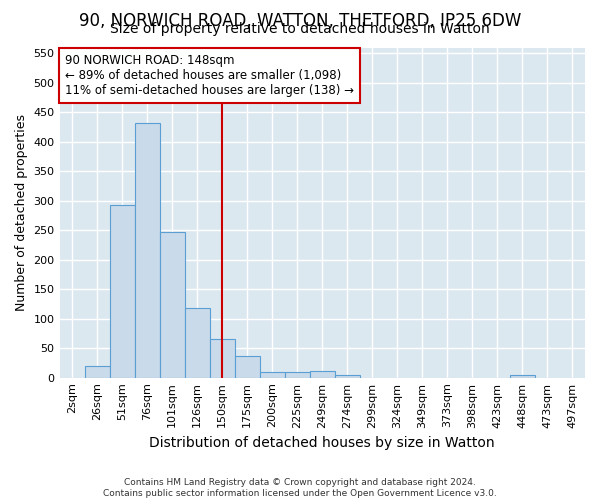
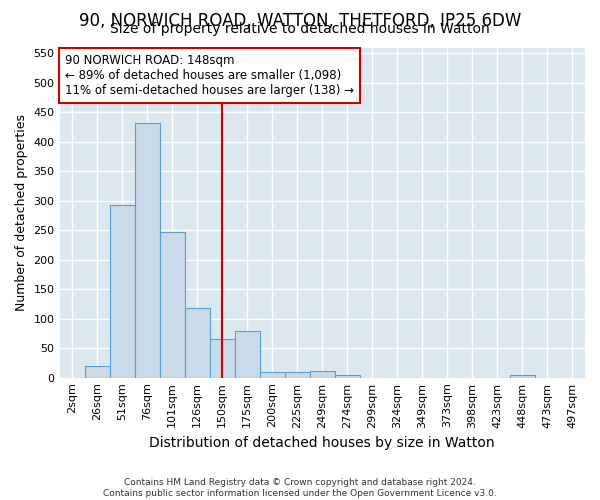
175sqm: 37 -> 80
